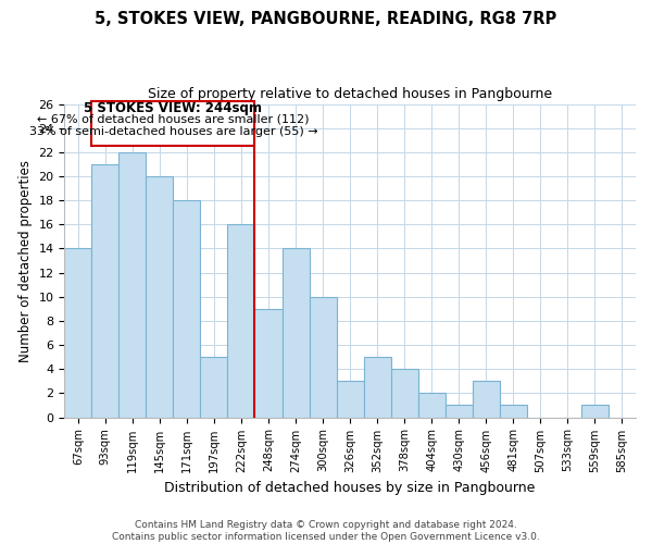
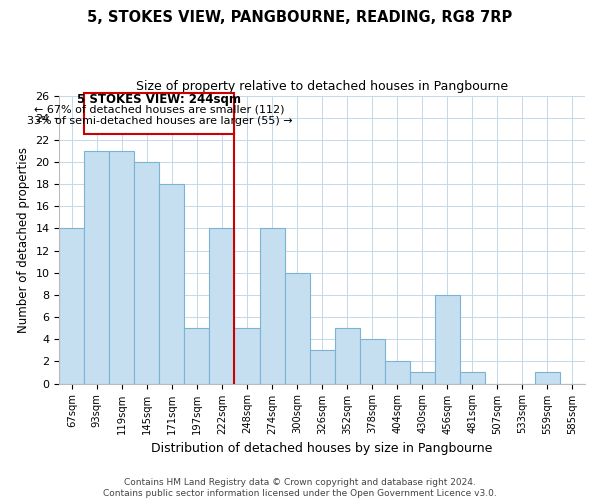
119sqm: 22 -> 21
222sqm: 16 -> 14
248sqm: 9 -> 5
456sqm: 3 -> 8
